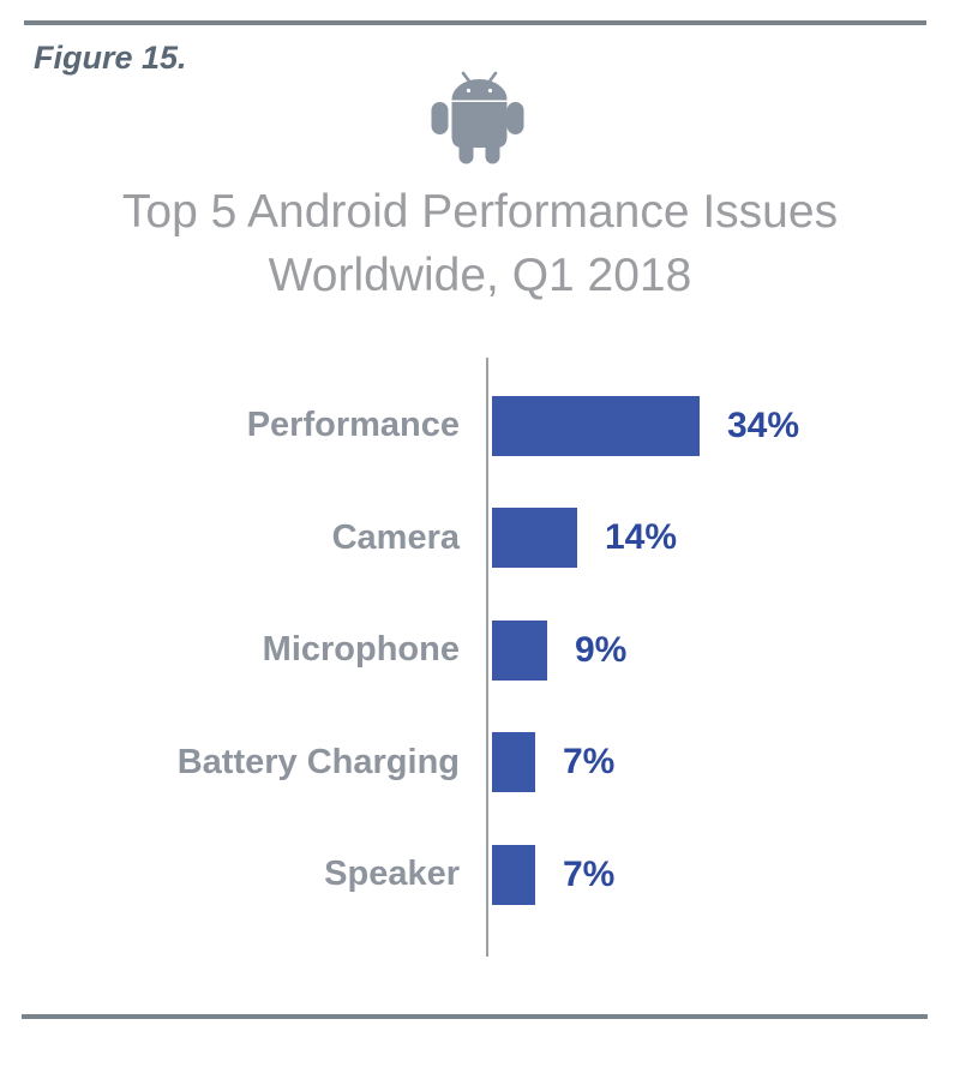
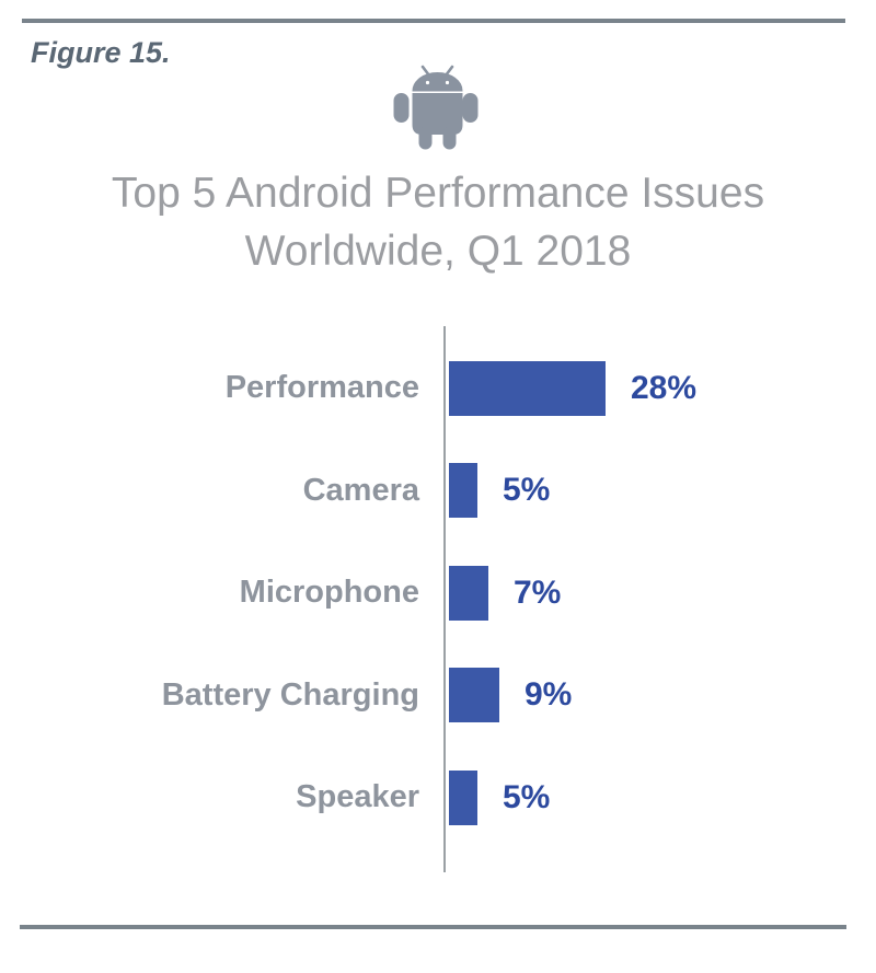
Performance: 34% -> 28%
Camera: 14% -> 5%
Microphone: 9% -> 7%
Battery Charging: 7% -> 9%
Speaker: 7% -> 5%
